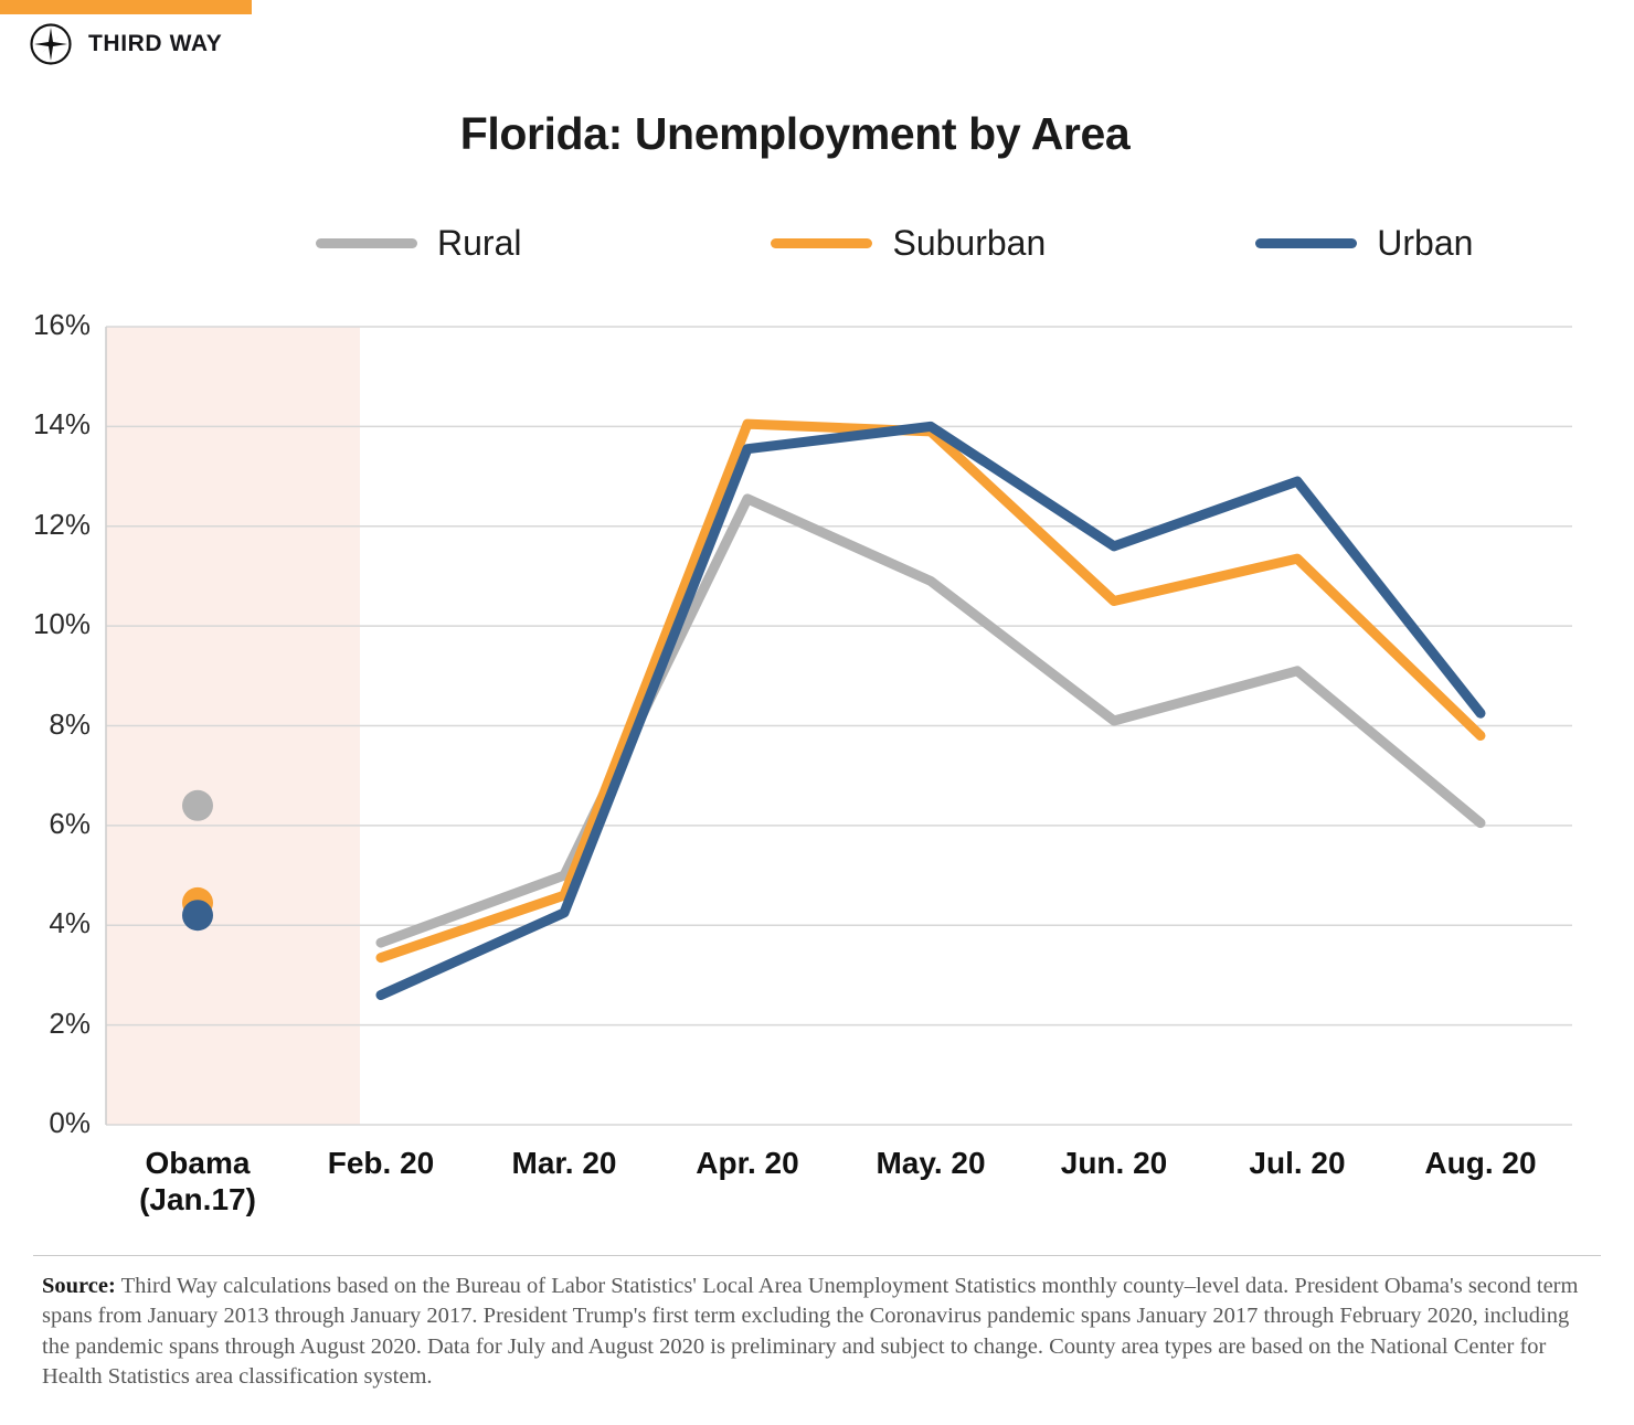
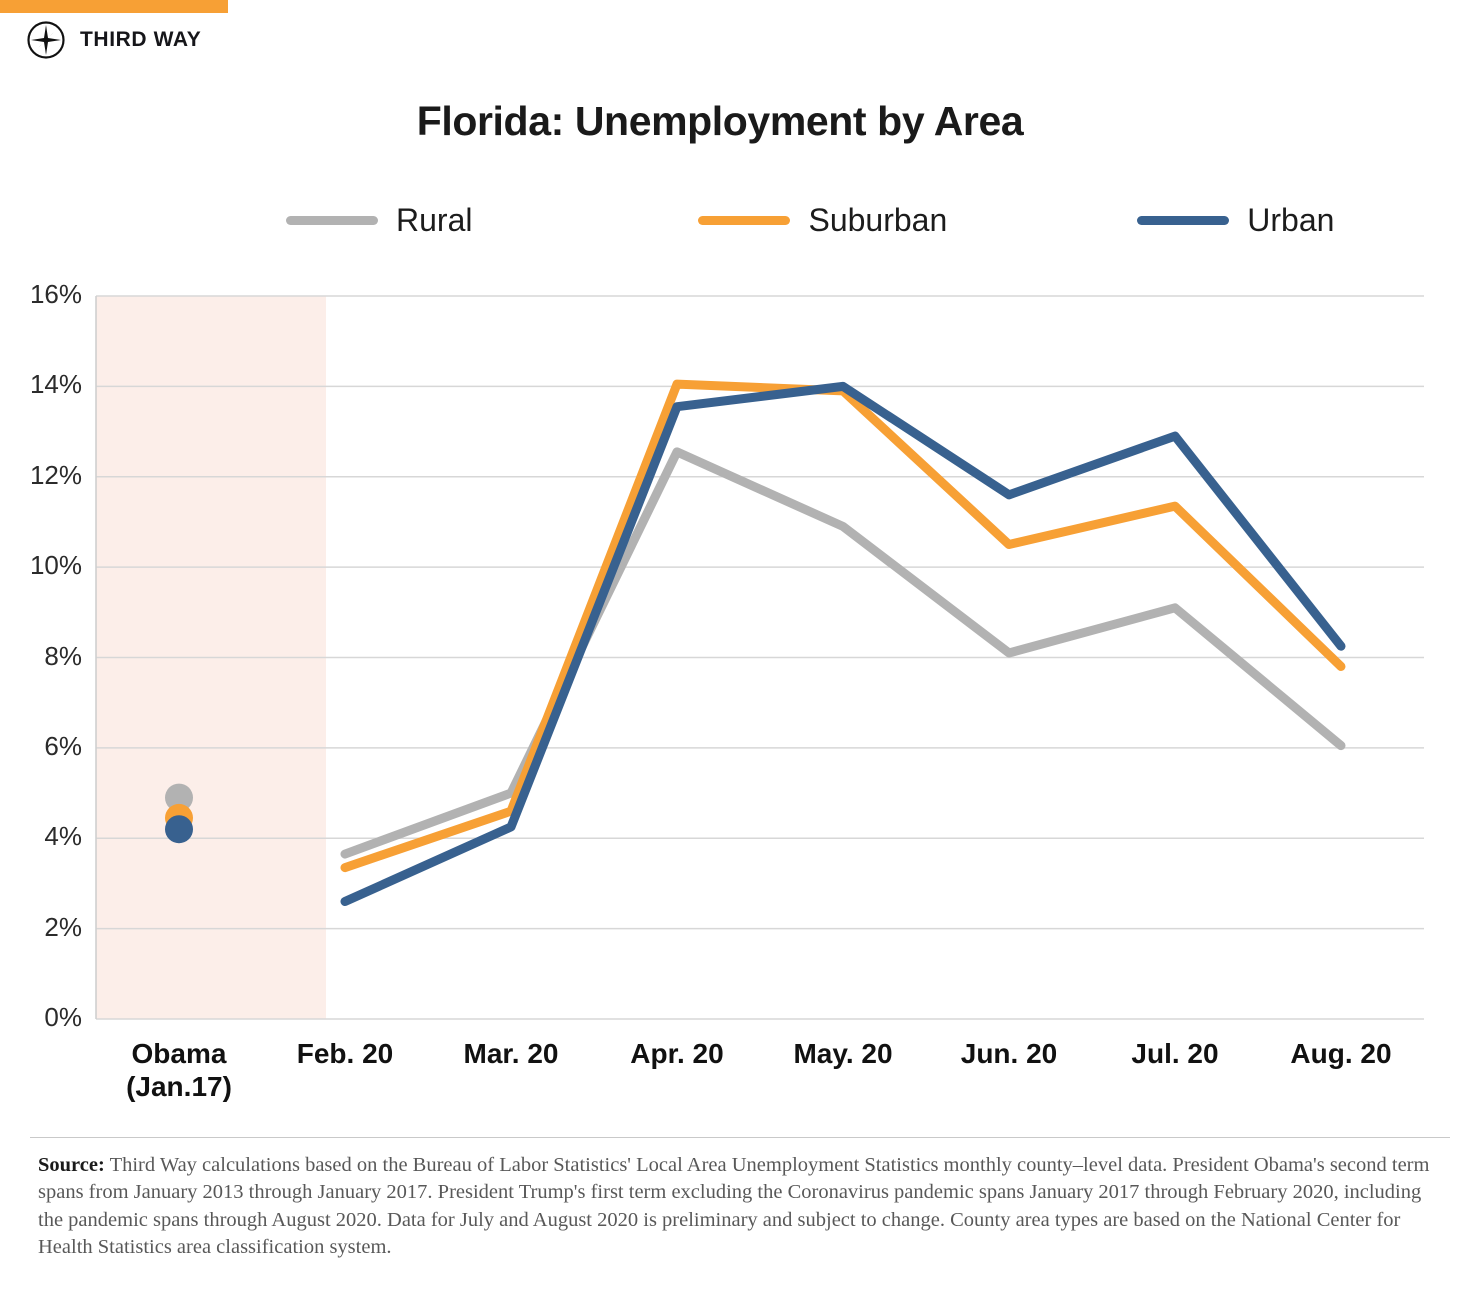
Rural/Obama (Jan.17): 6.4% -> 4.9%
